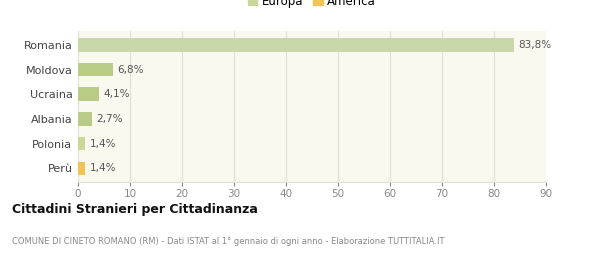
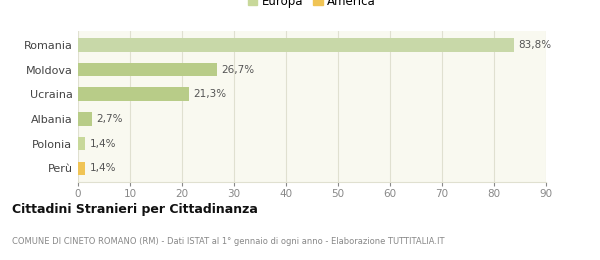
Moldova: 6,8% -> 26,7%
Ucraina: 4,1% -> 21,3%
